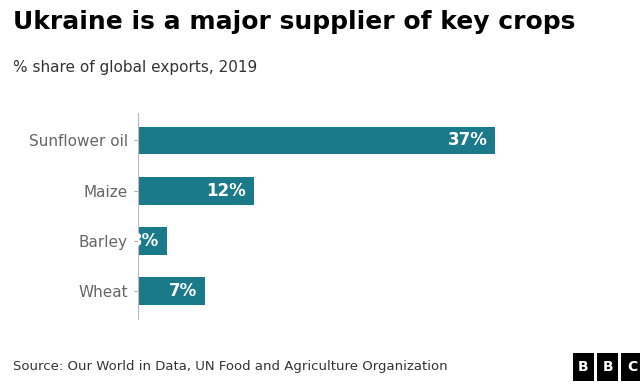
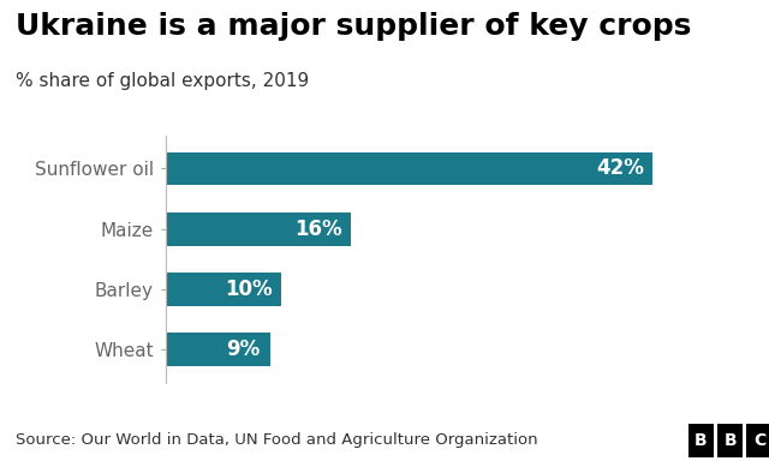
Sunflower oil: 37% -> 42%
Maize: 12% -> 16%
Barley: 3% -> 10%
Wheat: 7% -> 9%
